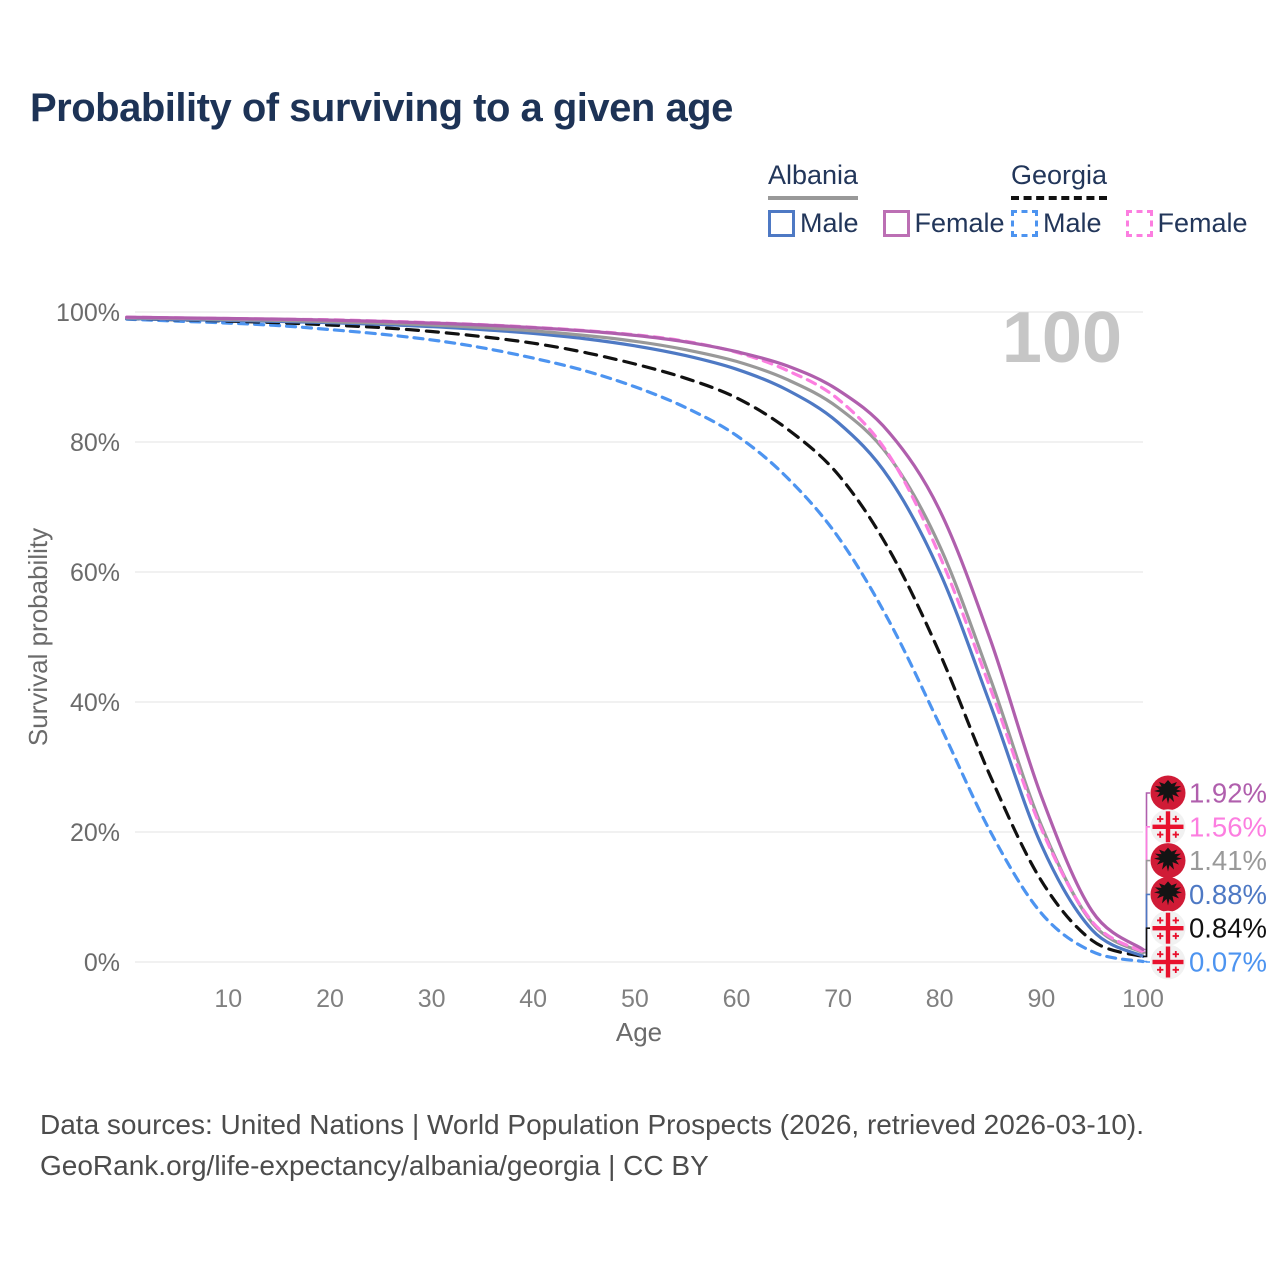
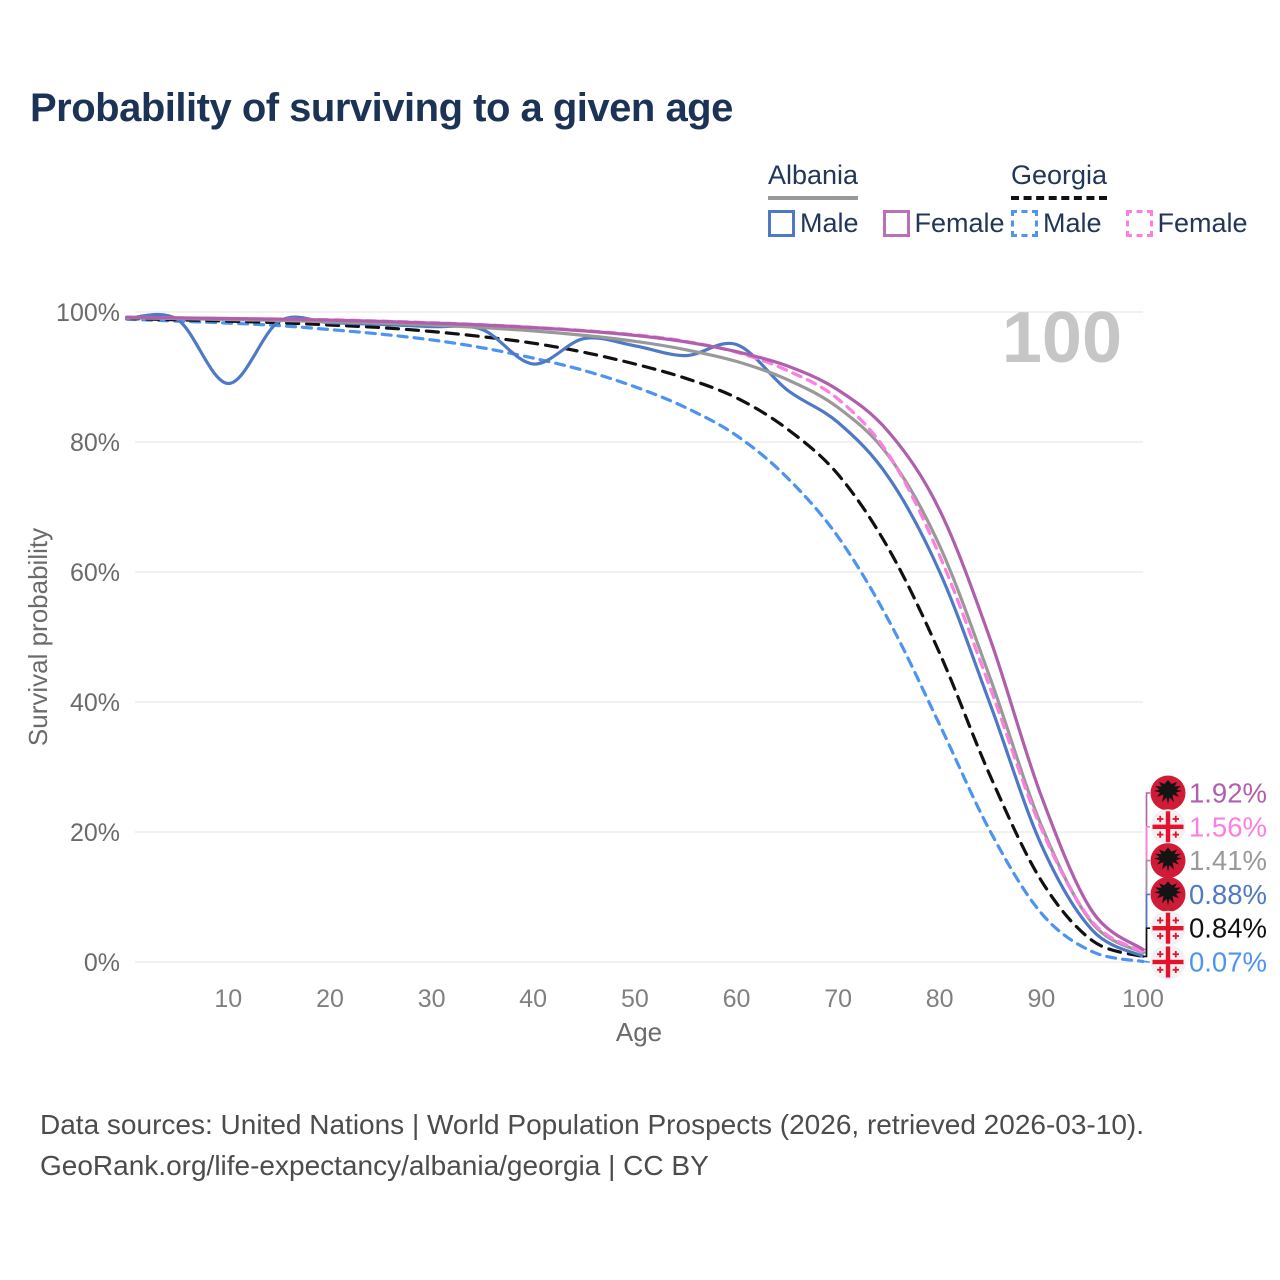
Albania Male/10: 99% -> 89%
Albania Male/40: 97% -> 92%
Albania Male/60: 91% -> 95%
